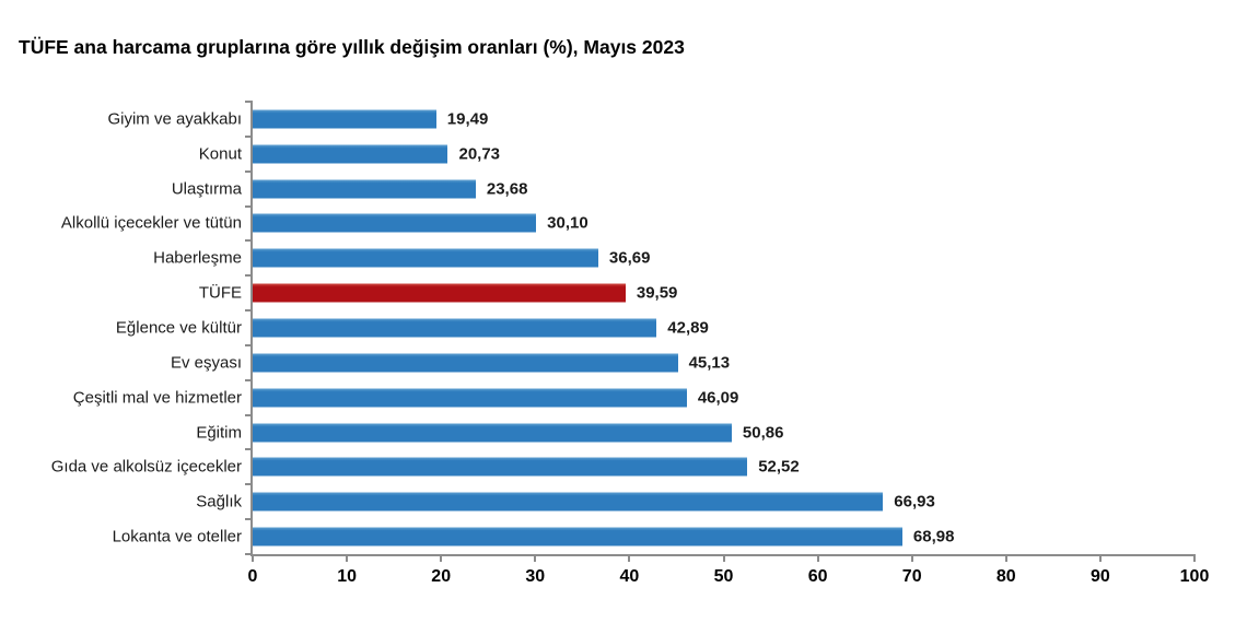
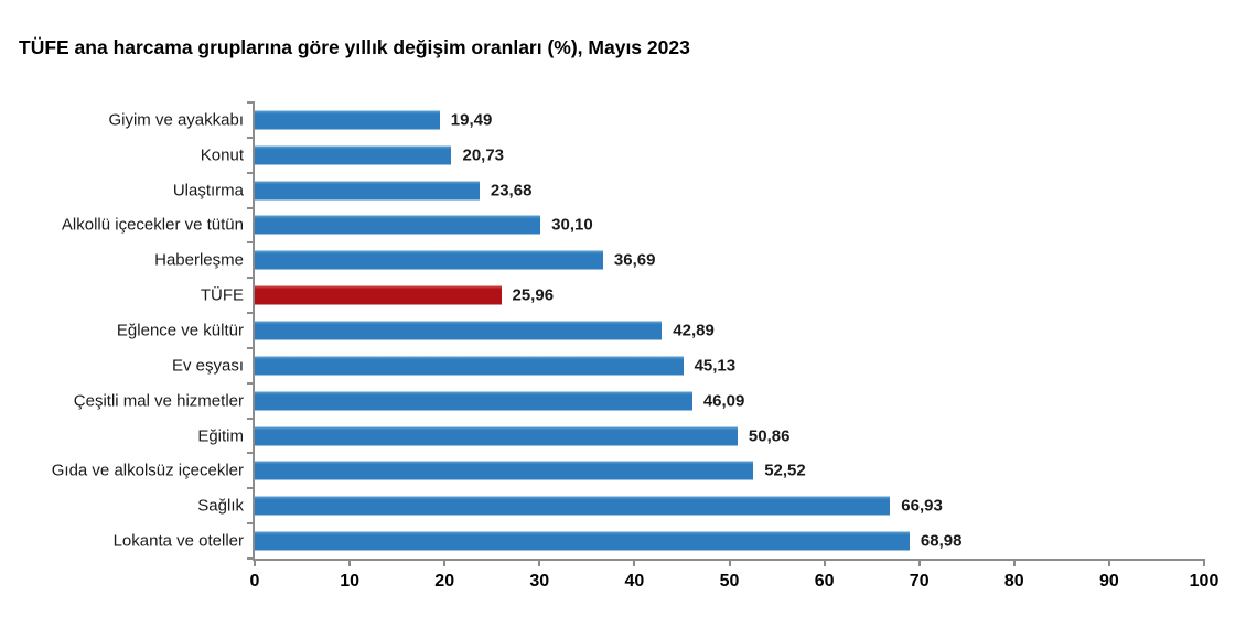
TÜFE: 39,59 -> 25,96
